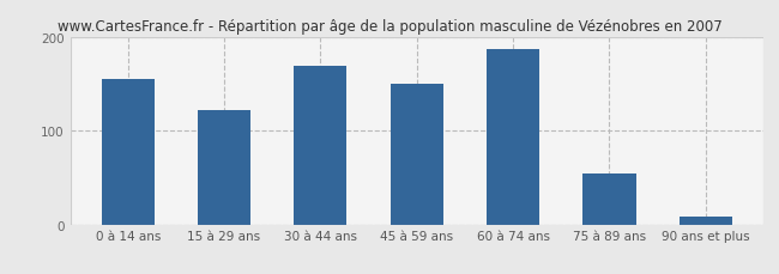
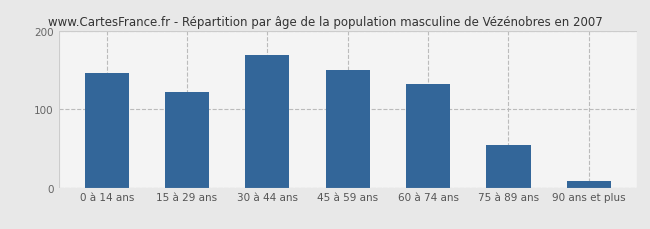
0 à 14 ans: 156 -> 147
60 à 74 ans: 188 -> 132
